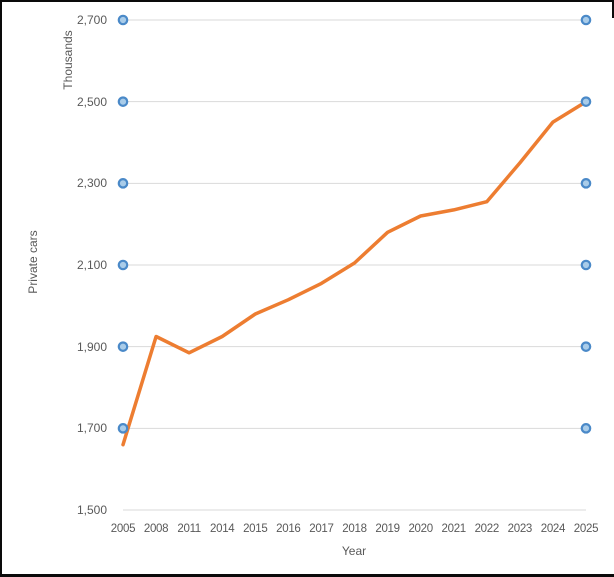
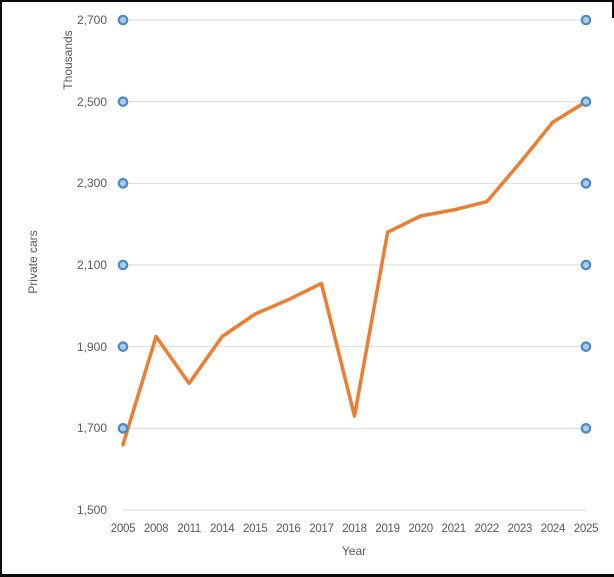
2011: 1880 -> 1810
2018: 2100 -> 1730
